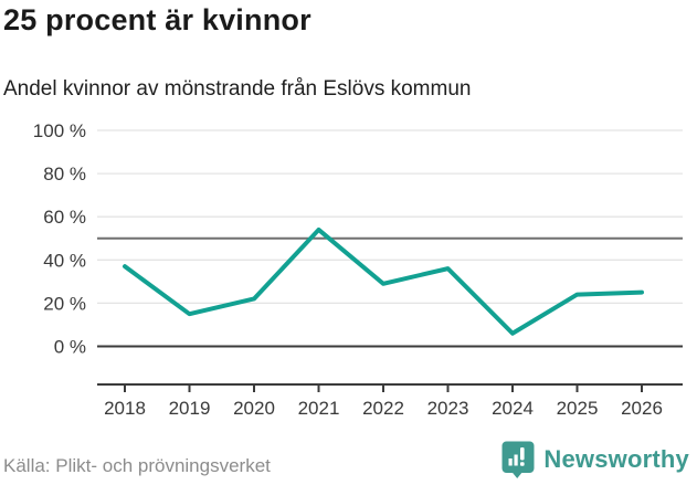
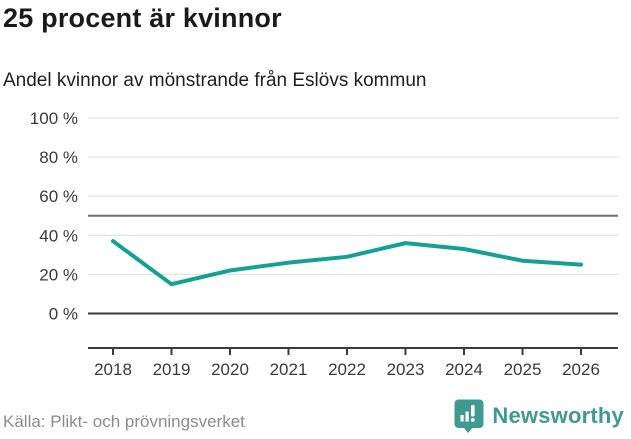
2021: 54% -> 26%
2024: 6% -> 33%
2025: 24% -> 27%
